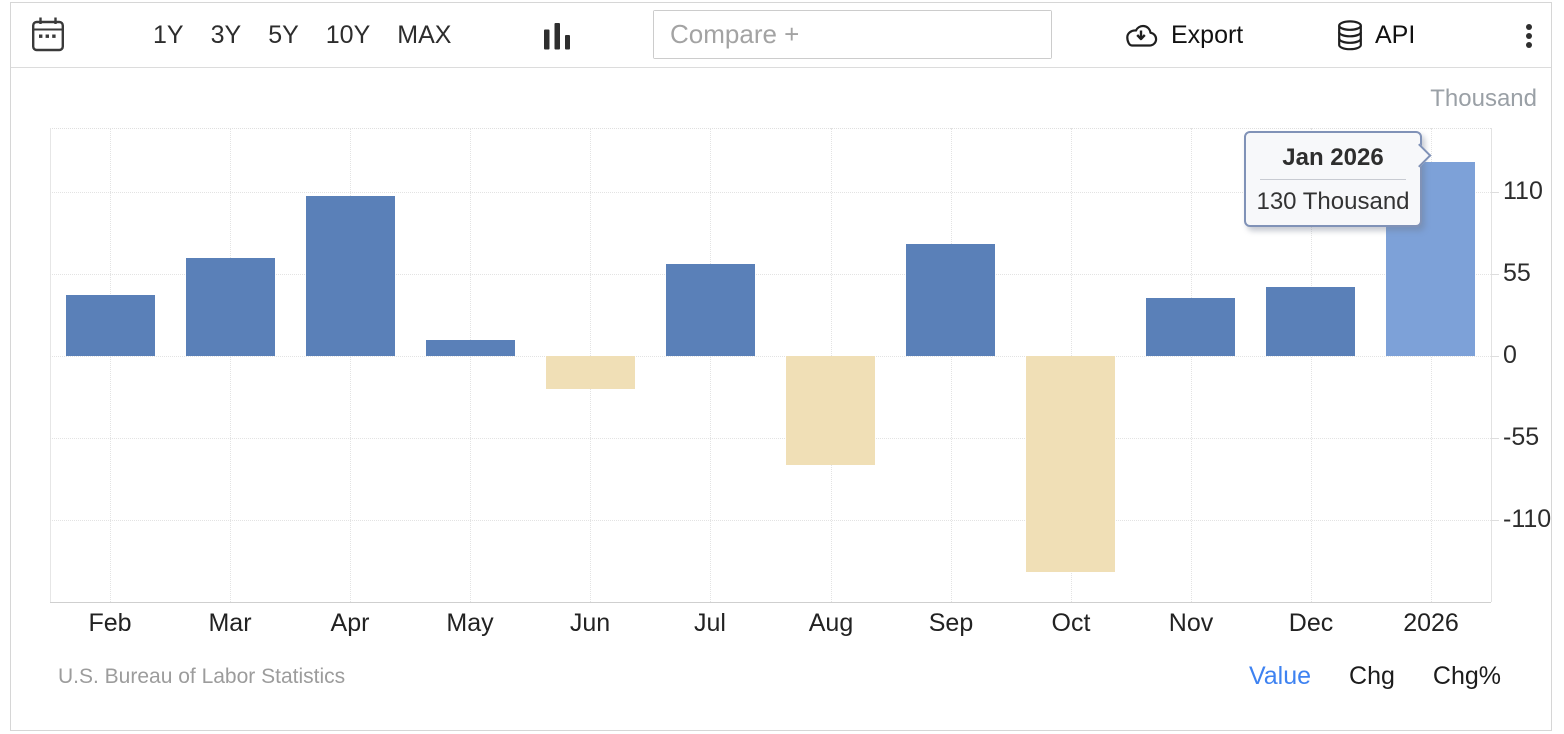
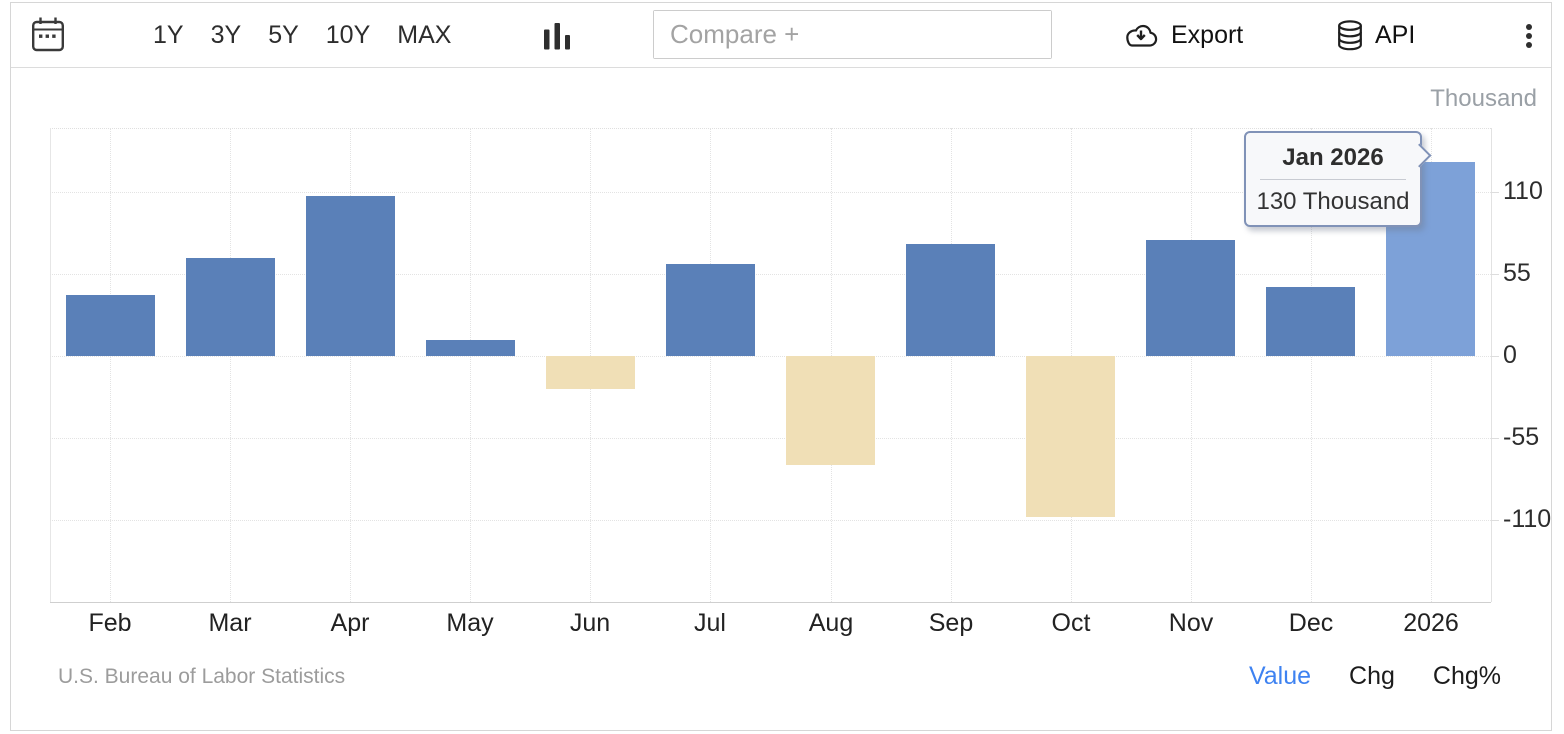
Oct: -145 -> -108
Nov: 39 -> 78
